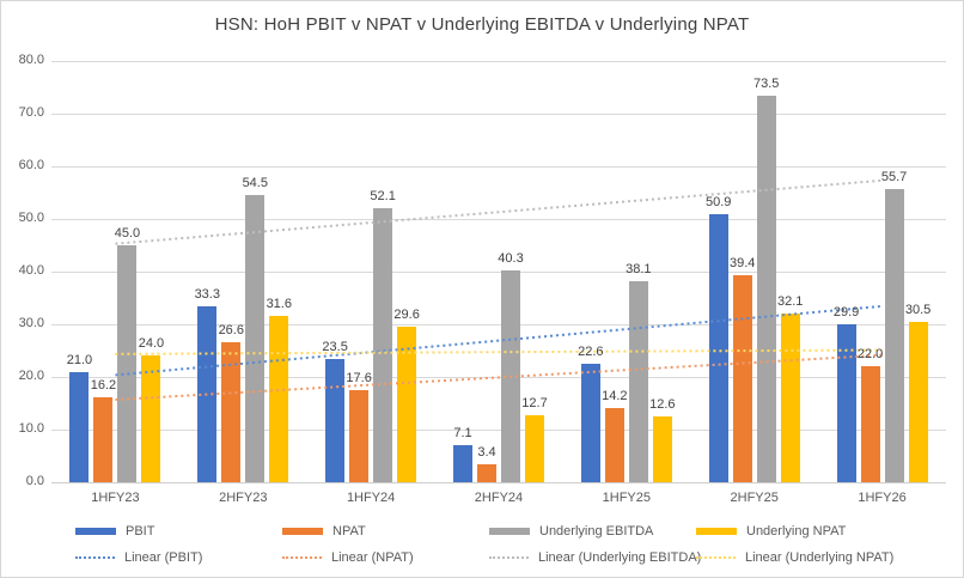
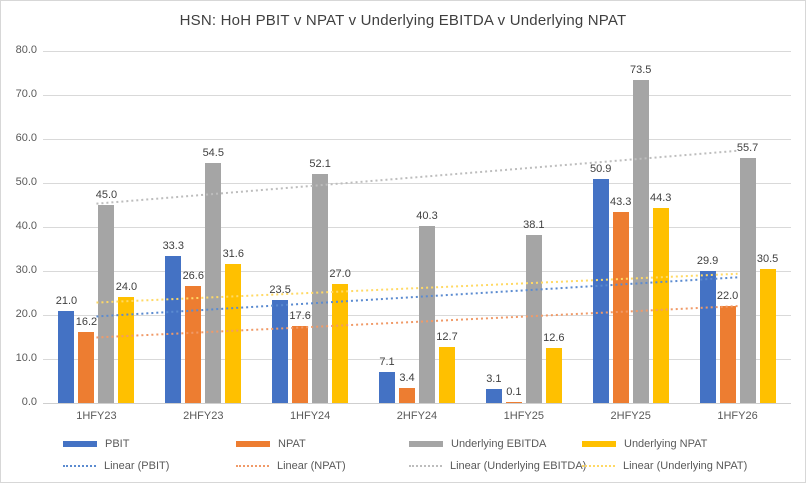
Underlying NPAT/1HFY24: 29.6 -> 27.0
PBIT/1HFY25: 22.6 -> 3.1
NPAT/1HFY25: 14.2 -> 0.1
NPAT/2HFY25: 39.4 -> 43.3
Underlying NPAT/2HFY25: 32.1 -> 44.3
